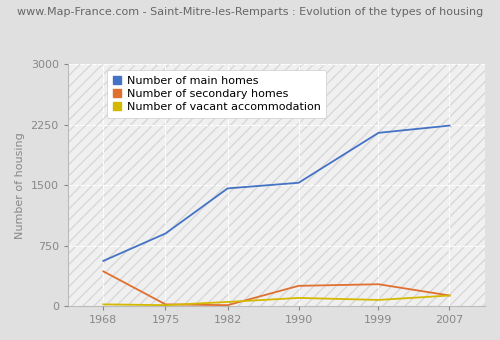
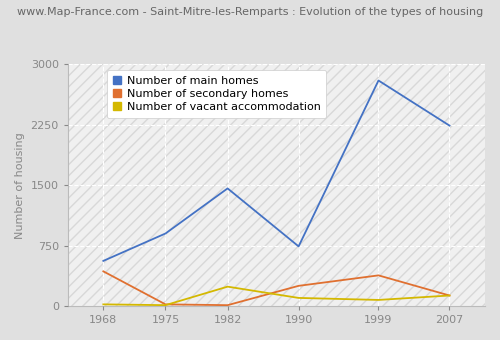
Number of vacant accommodation/1982: 50 -> 240
Number of main homes/1990: 1530 -> 740
Number of main homes/1999: 2150 -> 2800
Number of secondary homes/1999: 270 -> 380
